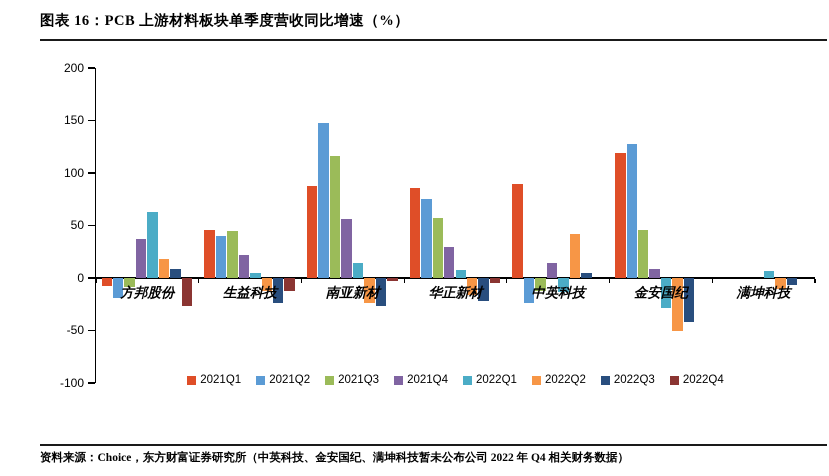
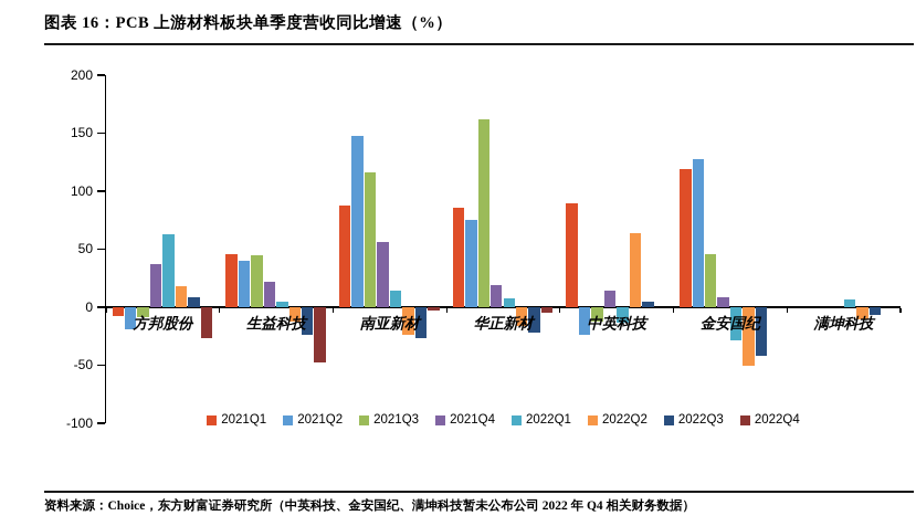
2022Q4/生益科技: -12 -> -48
2021Q3/华正新材: 57 -> 162
2021Q4/华正新材: 30 -> 19
2022Q2/中英科技: 42 -> 64
